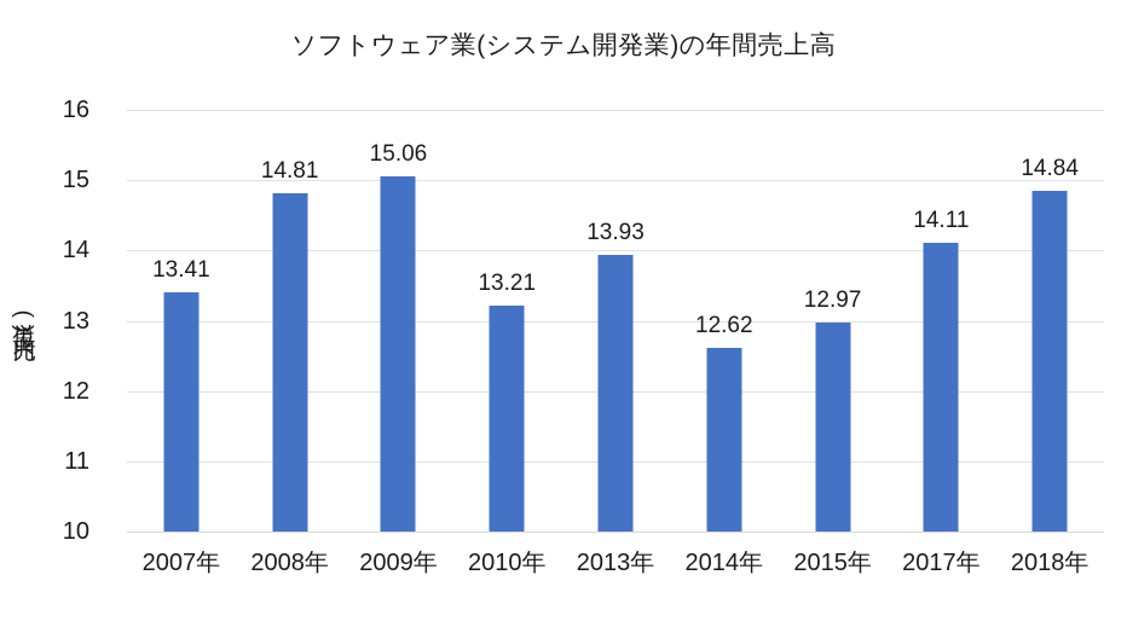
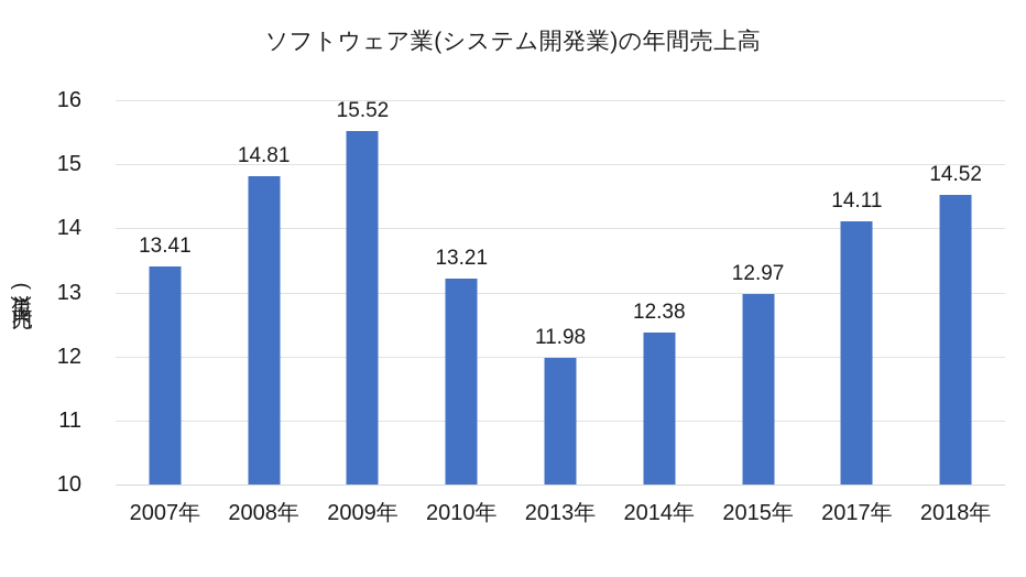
2009年: 15.06 -> 15.52
2013年: 13.93 -> 11.98
2014年: 12.62 -> 12.38
2018年: 14.84 -> 14.52
